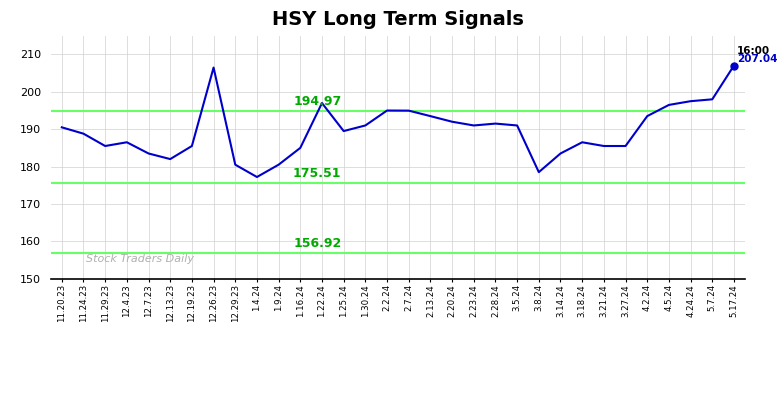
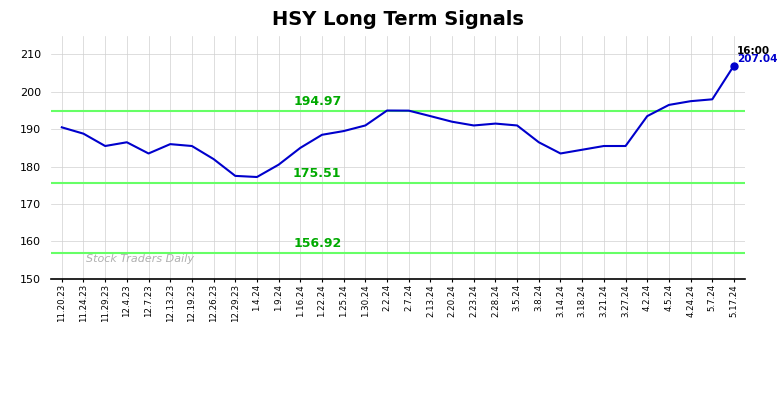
12.13.23: 182.0 -> 186.0
12.26.23: 206.5 -> 182.0
12.29.23: 180.5 -> 177.5
1.22.24: 197.0 -> 188.5
3.8.24: 178.5 -> 186.5
3.18.24: 186.5 -> 184.5
